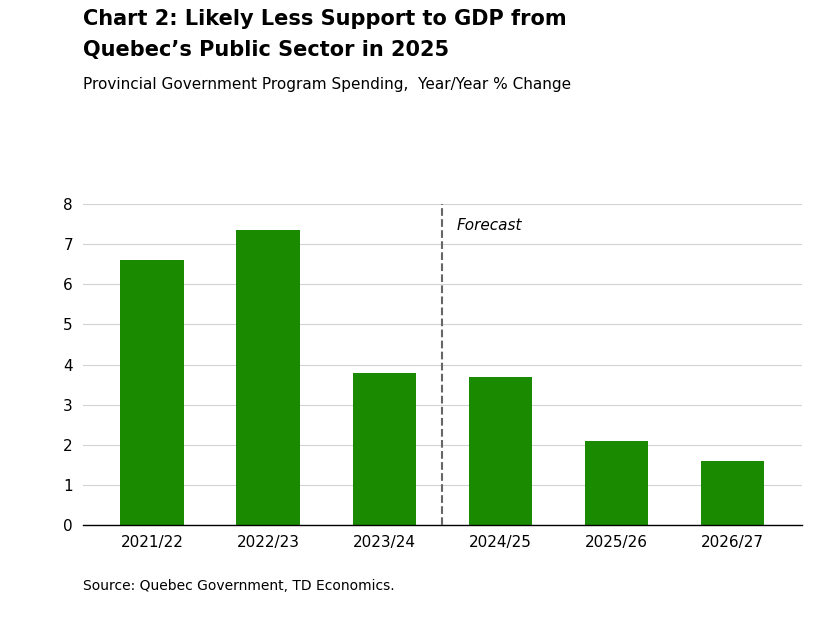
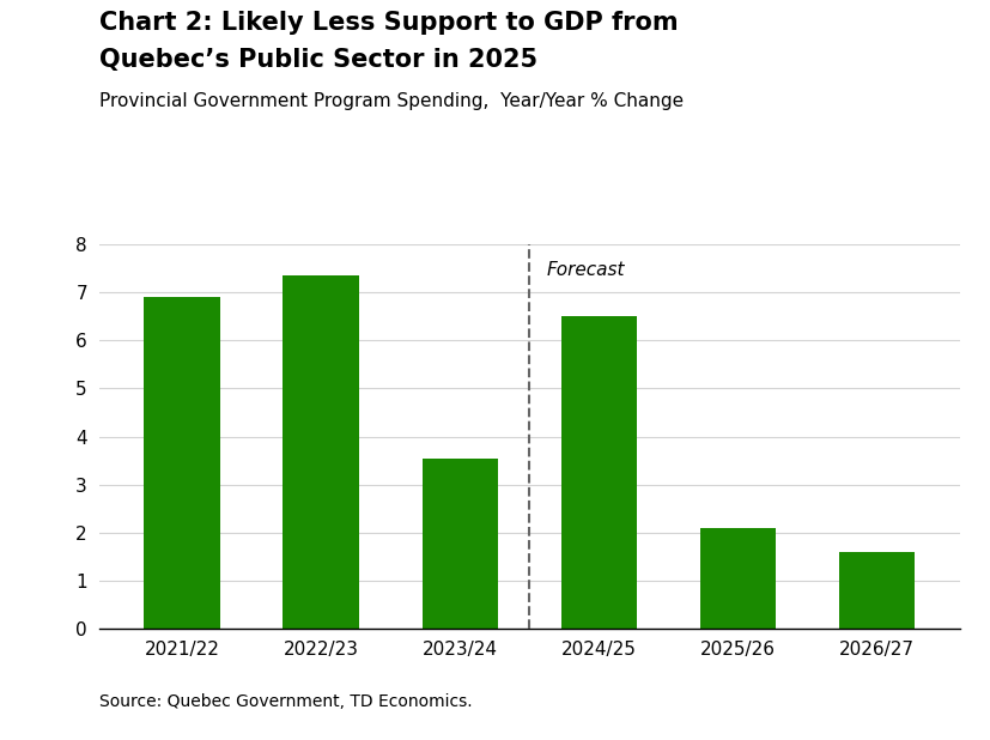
2021/22: 6.60 -> 6.90
2023/24: 3.80 -> 3.55
2024/25: 3.70 -> 6.50
